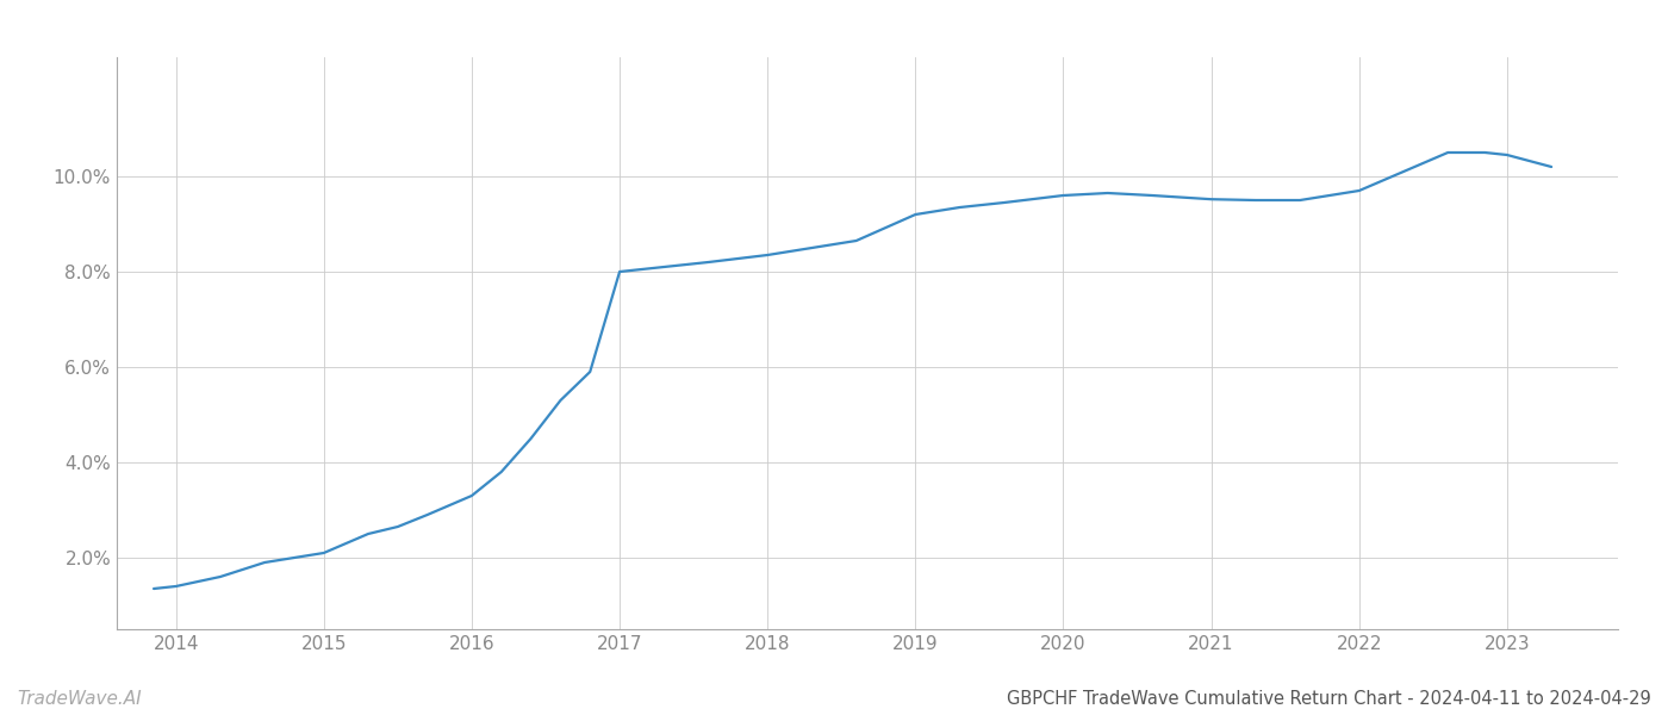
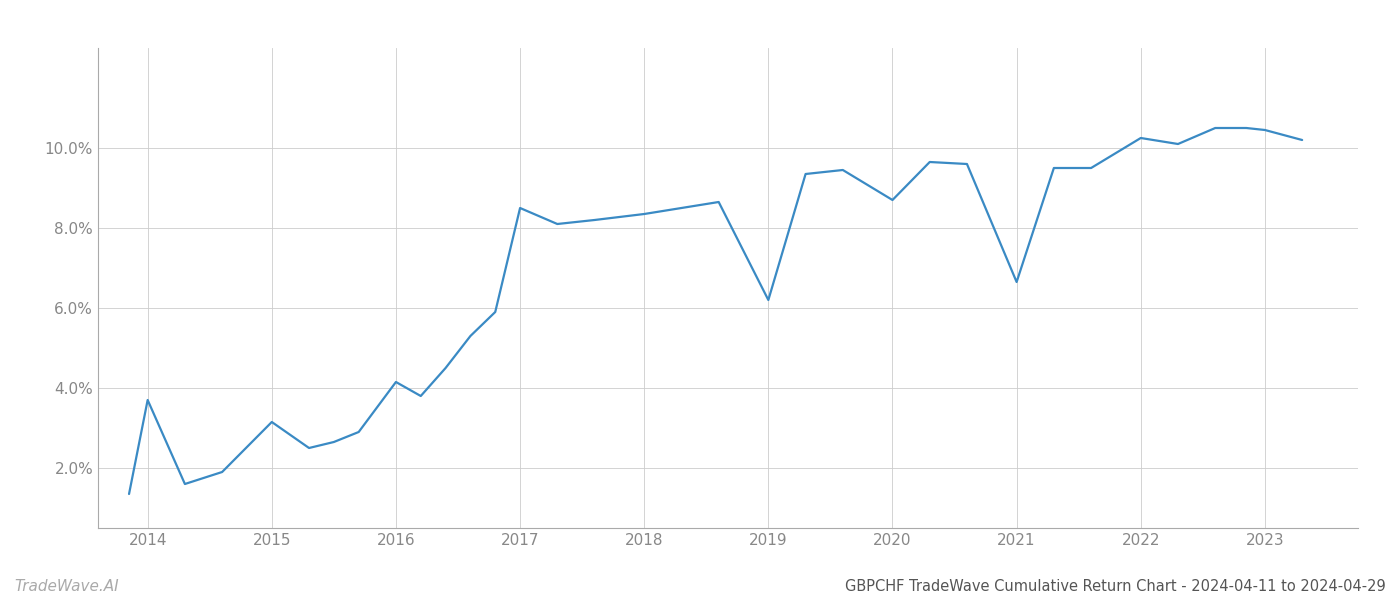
2014: 1.40% -> 3.70%
2015: 2.10% -> 3.15%
2016: 3.30% -> 4.15%
2017: 8.00% -> 8.50%
2019: 9.20% -> 6.20%
2020: 9.60% -> 8.70%
2021: 9.52% -> 6.65%
2022: 9.70% -> 10.25%
